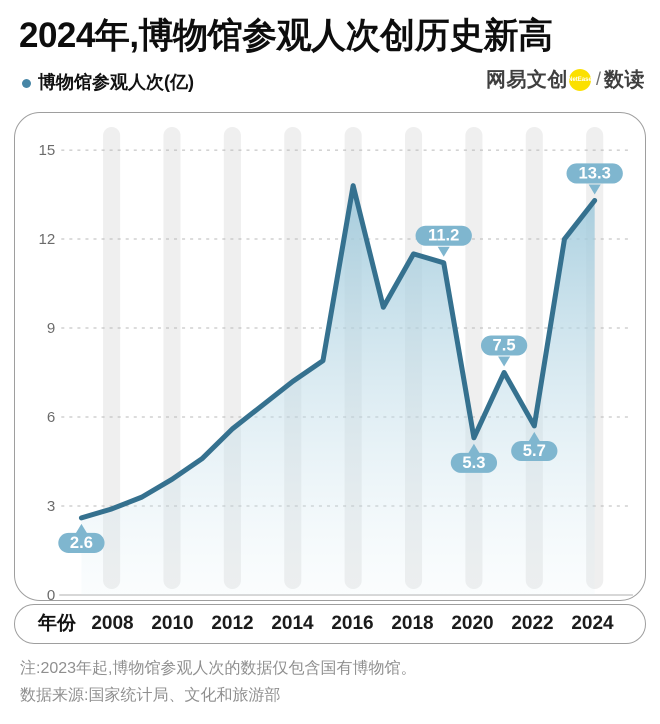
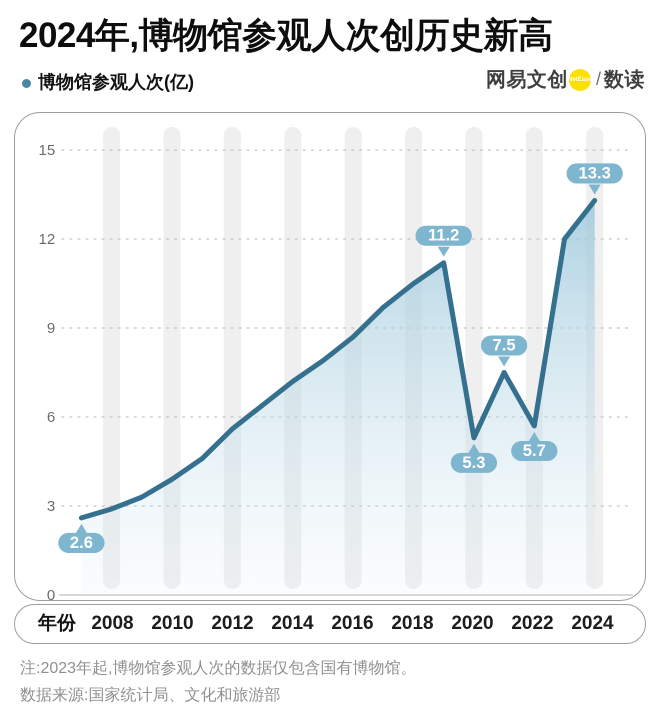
2016: 13.8 -> 8.7
2018: 11.5 -> 10.5
